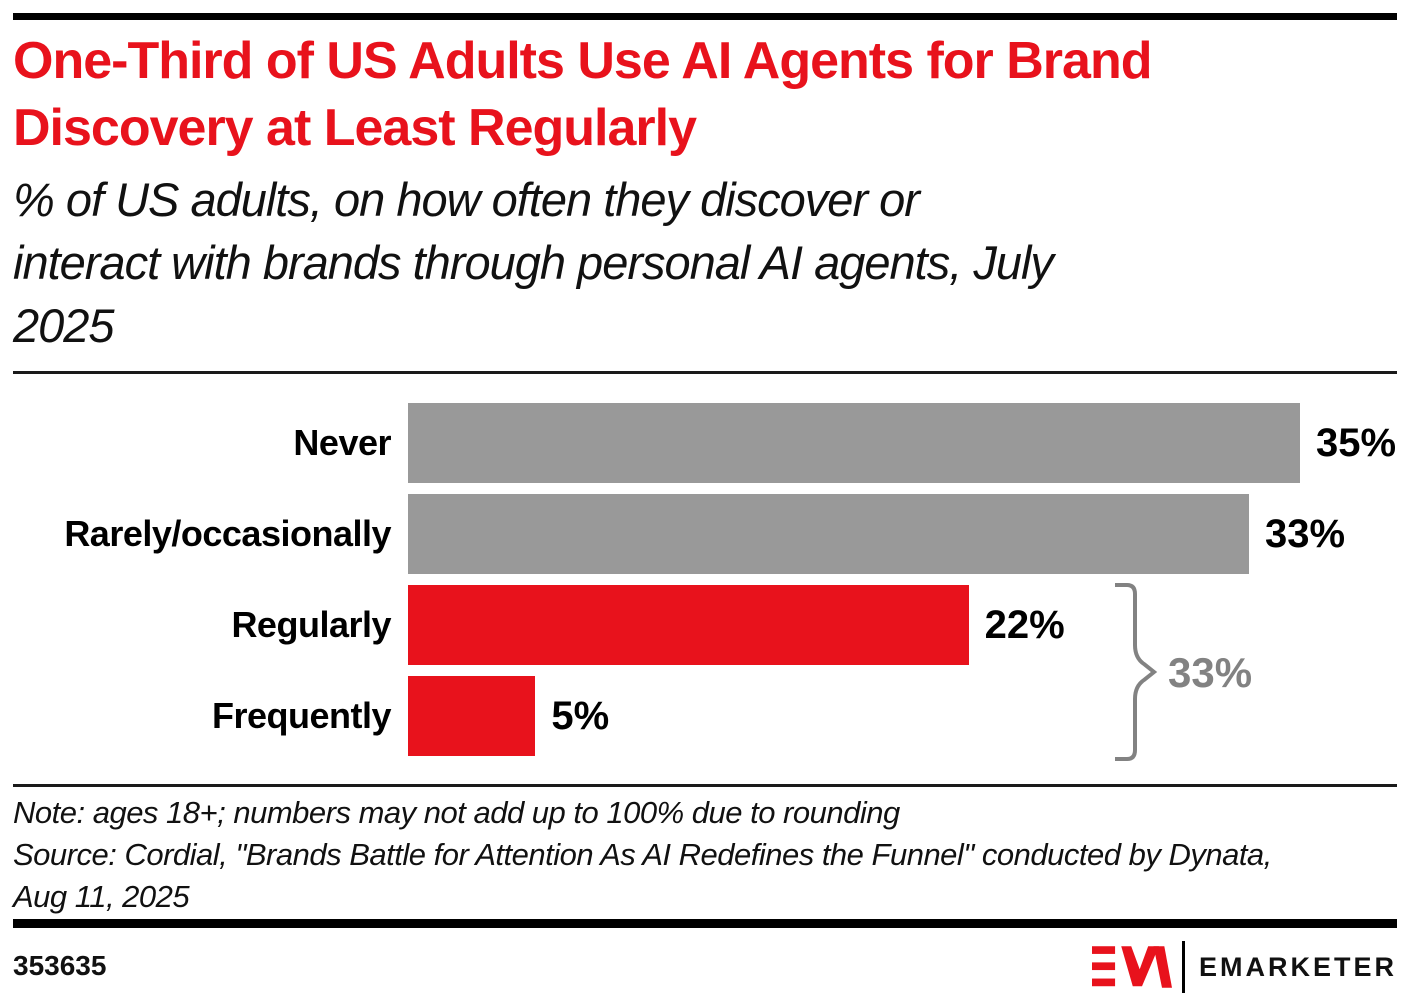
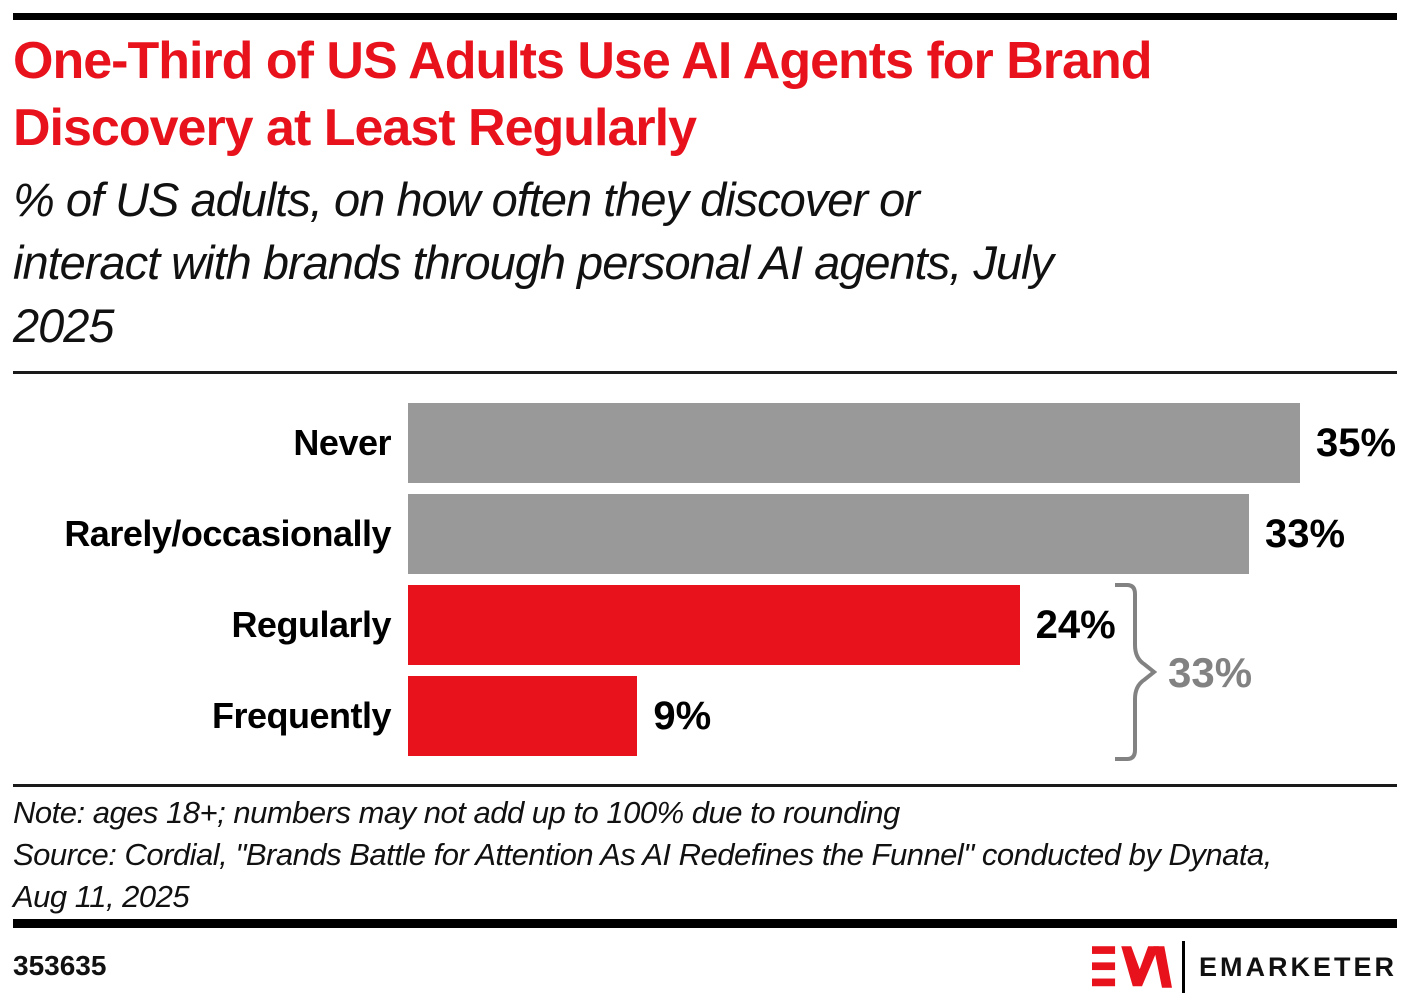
Regularly: 22% -> 24%
Frequently: 5% -> 9%
